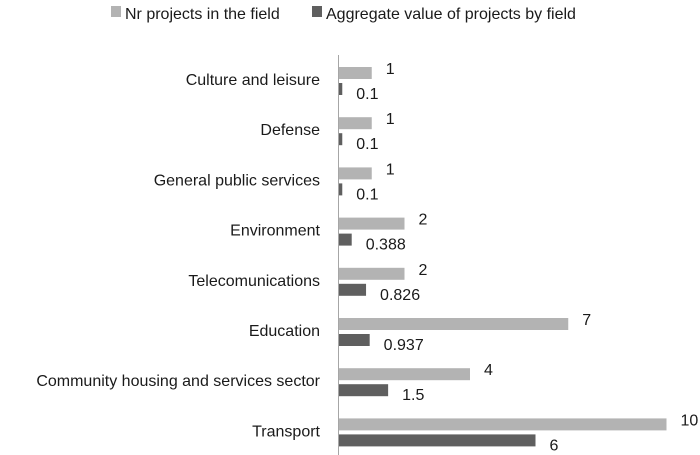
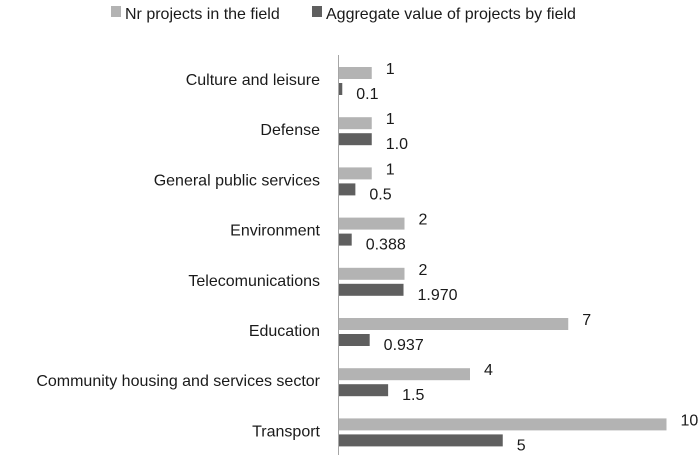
Aggregate value of projects by field/Defense: 0.1 -> 1.0
Aggregate value of projects by field/General public services: 0.1 -> 0.5
Aggregate value of projects by field/Telecomunications: 0.826 -> 1.970
Aggregate value of projects by field/Transport: 6 -> 5
